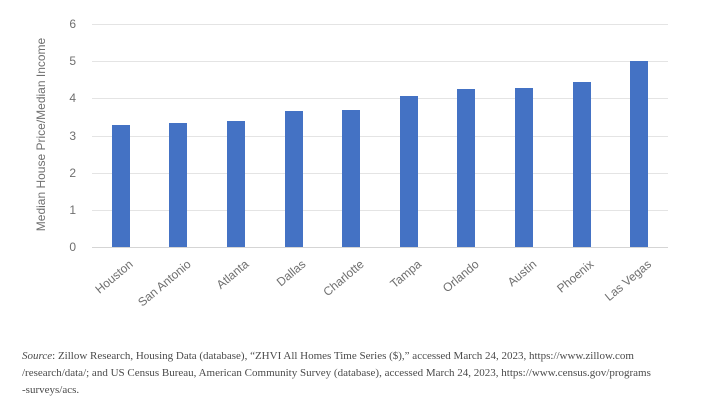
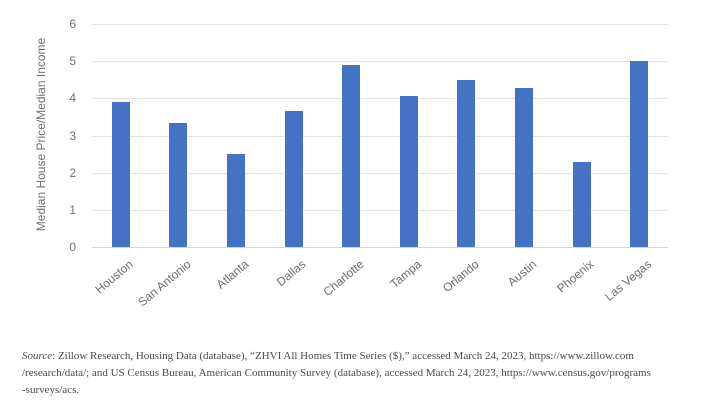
Houston: 3.3 -> 3.9
Atlanta: 3.4 -> 2.5
Charlotte: 3.7 -> 4.9
Orlando: 4.3 -> 4.5
Phoenix: 4.5 -> 2.3
